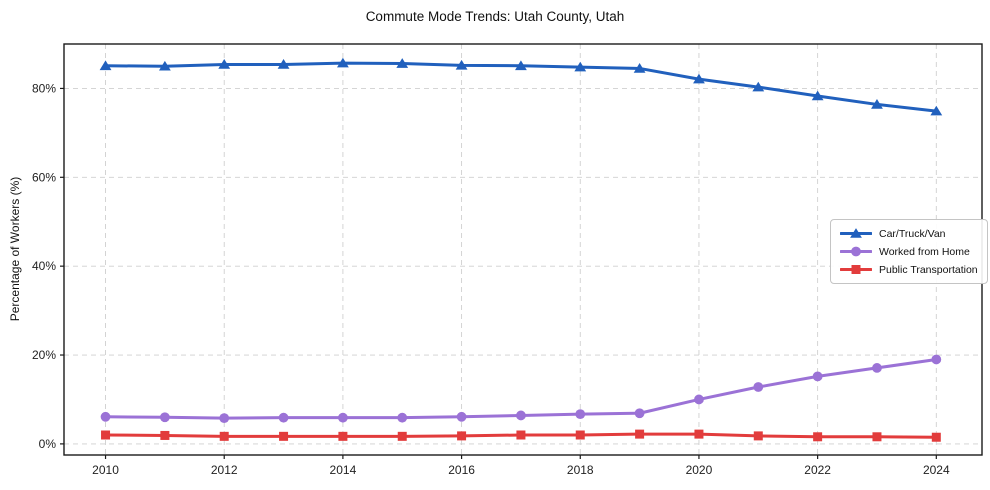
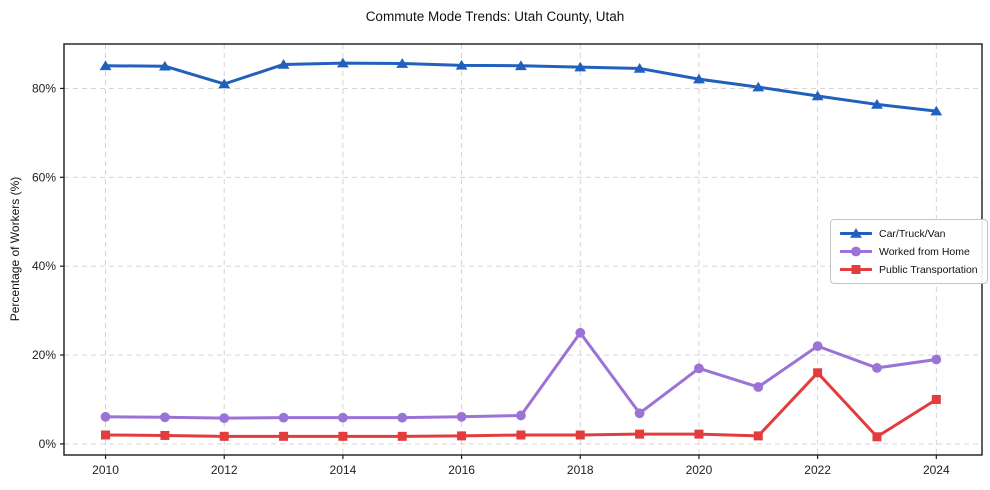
Car/Truck/Van/2012: 85% -> 81%
Worked from Home/2018: 7% -> 25%
Worked from Home/2020: 10% -> 17%
Worked from Home/2022: 15% -> 22%
Public Transportation/2022: 2% -> 16%
Public Transportation/2024: 2% -> 10%
